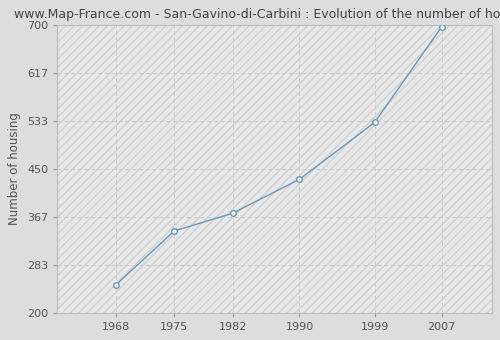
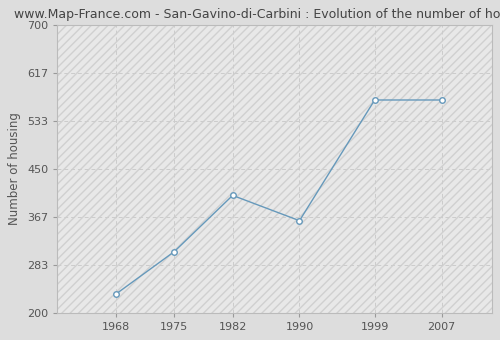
1968: 248 -> 232
1975: 342 -> 306
1982: 373 -> 404
1990: 432 -> 360
1999: 531 -> 570
2007: 697 -> 570
